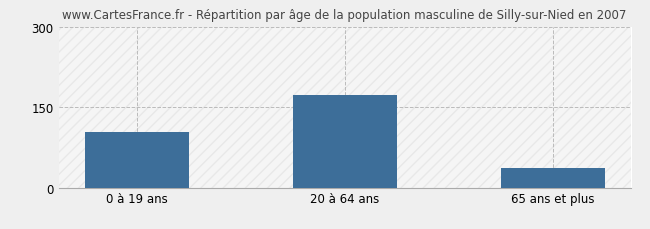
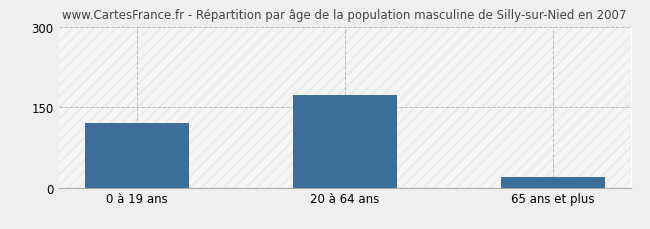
0 à 19 ans: 104 -> 120
65 ans et plus: 36 -> 20
